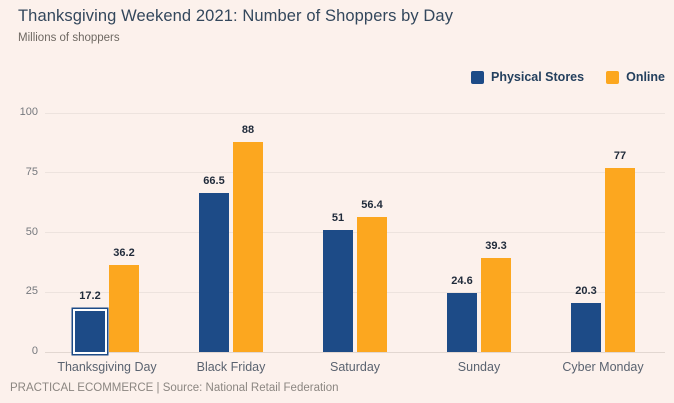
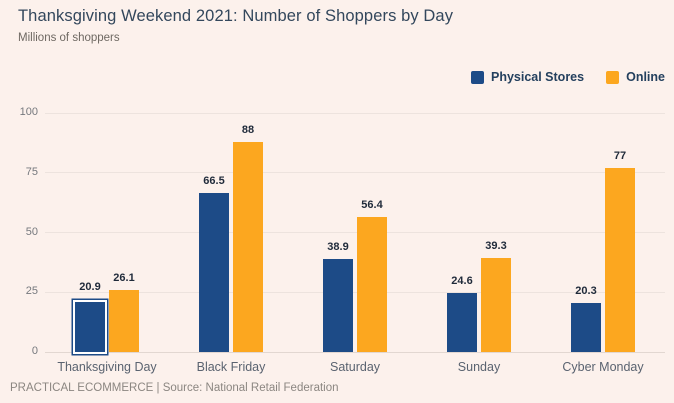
Physical Stores/Thanksgiving Day: 17.2 -> 20.9
Online/Thanksgiving Day: 36.2 -> 26.1
Physical Stores/Saturday: 51 -> 38.9
